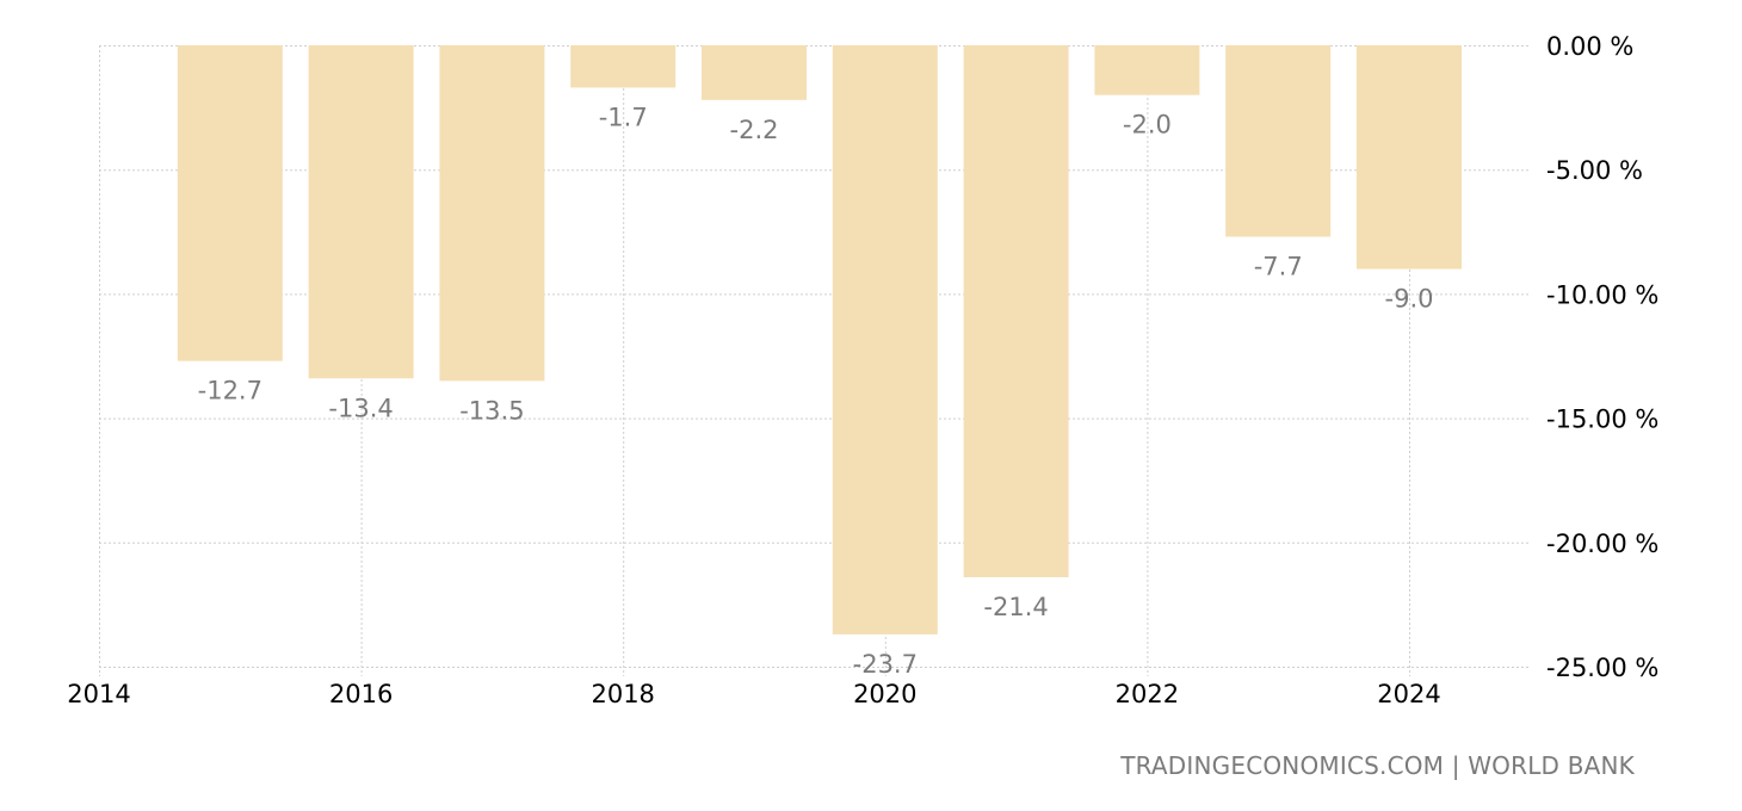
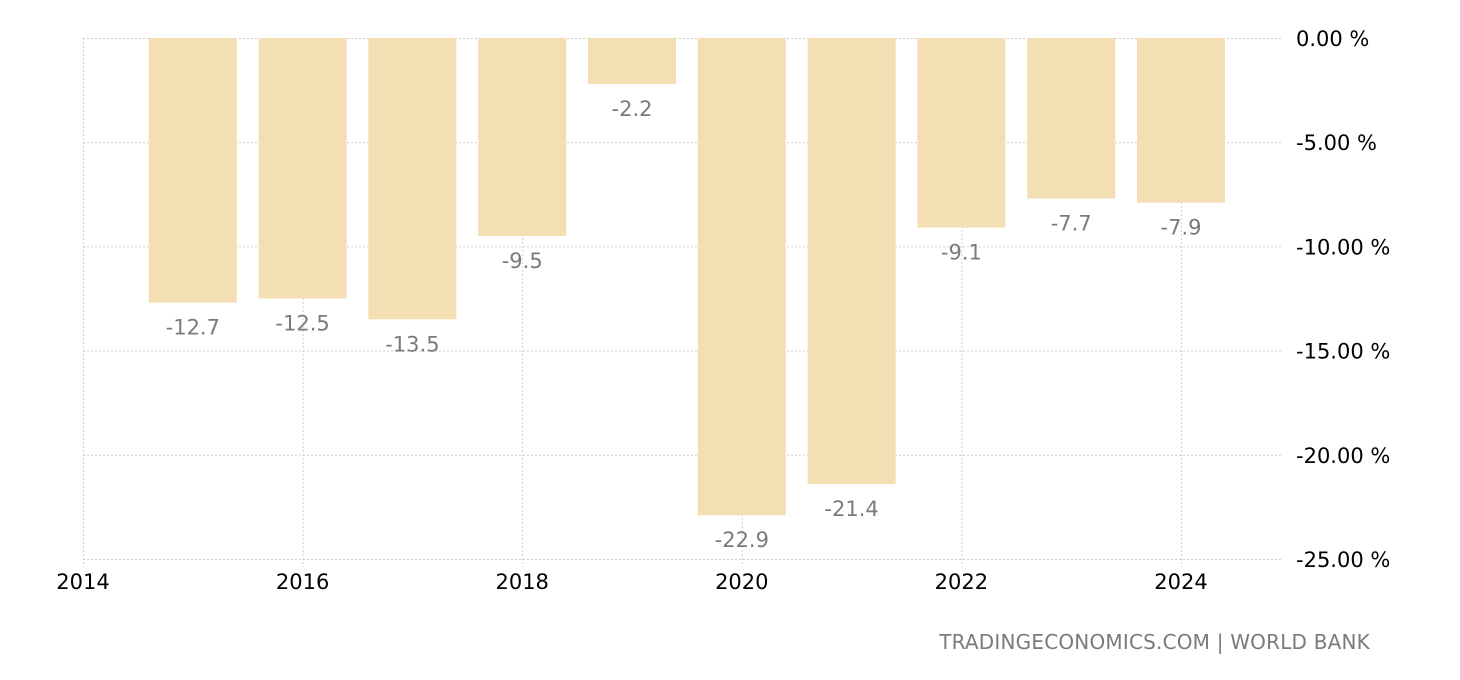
2016: -13.4 -> -12.5
2018: -1.7 -> -9.5
2020: -23.7 -> -22.9
2022: -2.0 -> -9.1
2024: -9.0 -> -7.9
